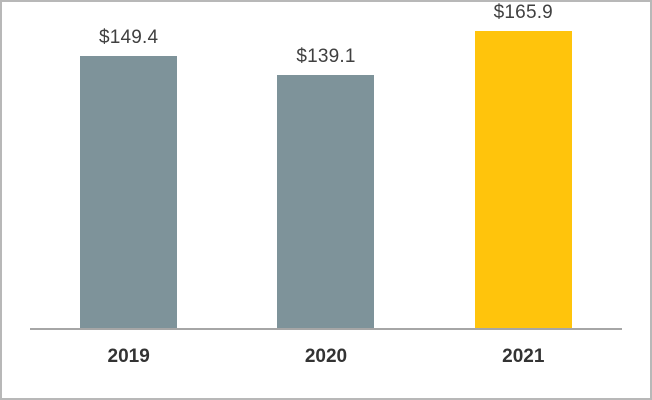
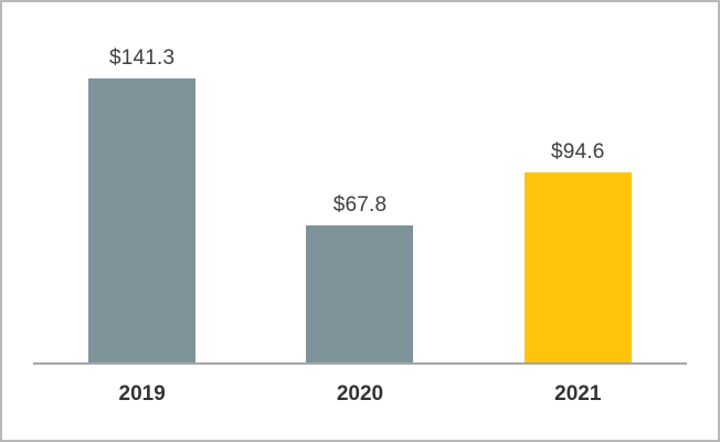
2019: $149.4 -> $141.3
2020: $139.1 -> $67.8
2021: $165.9 -> $94.6
